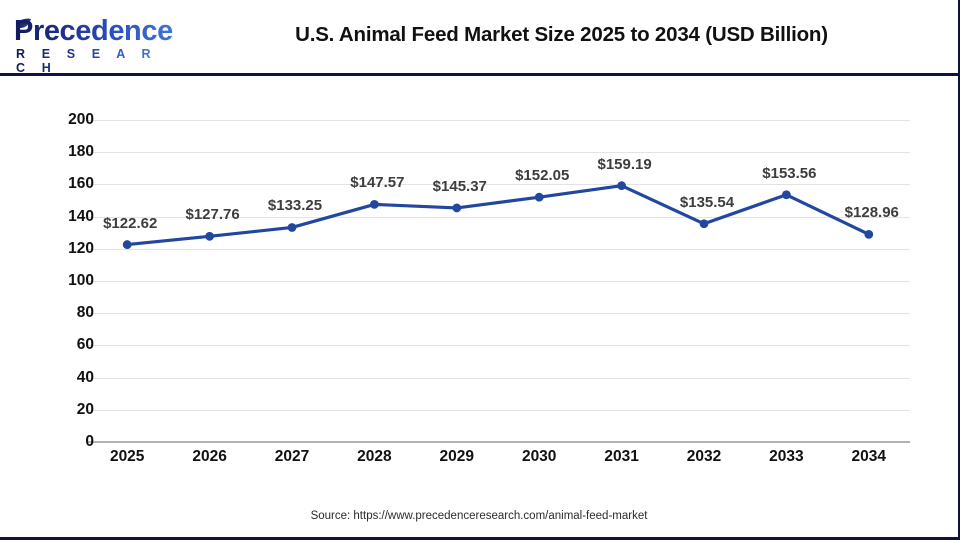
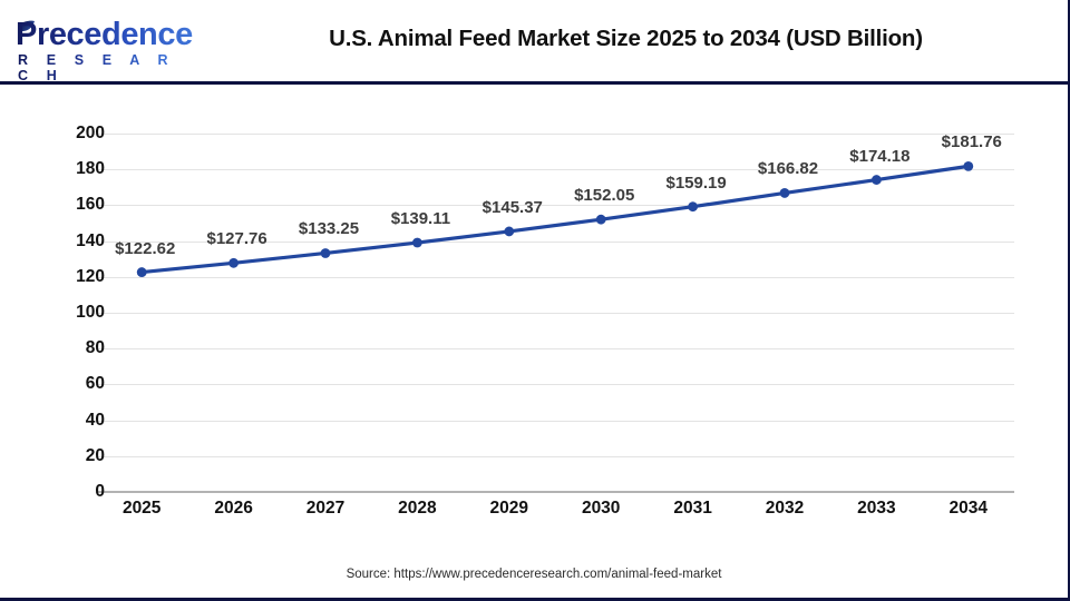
2028: $147.57 -> $139.11
2032: $135.54 -> $166.82
2033: $153.56 -> $174.18
2034: $128.96 -> $181.76
